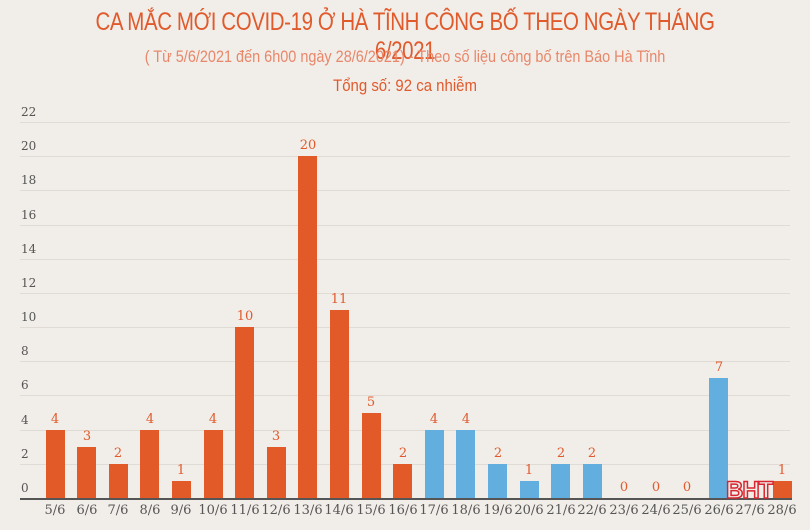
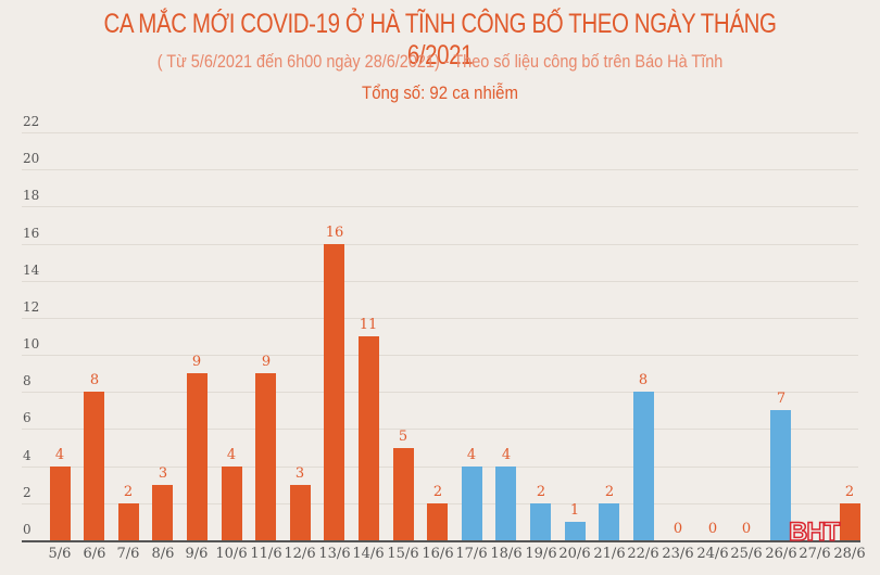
6/6: 3 -> 8
8/6: 4 -> 3
9/6: 1 -> 9
11/6: 10 -> 9
13/6: 20 -> 16
22/6: 2 -> 8
28/6: 1 -> 2
